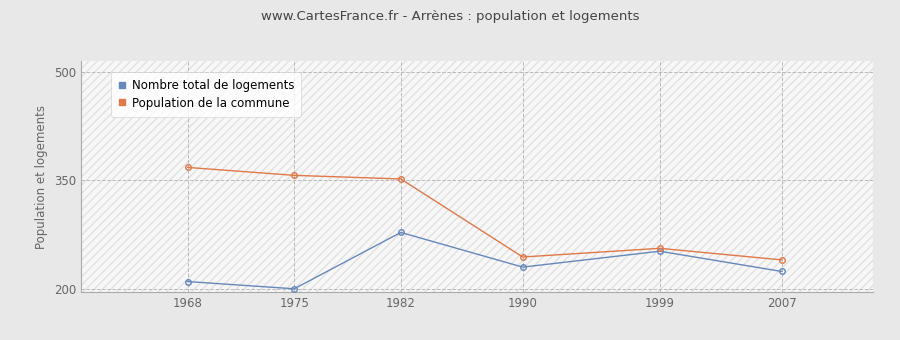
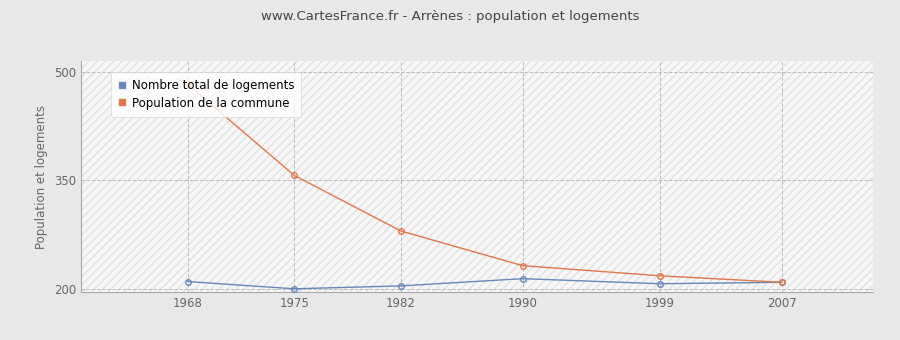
Population de la commune/1968: 368 -> 483
Nombre total de logements/1982: 278 -> 204
Population de la commune/1982: 352 -> 280
Nombre total de logements/1990: 230 -> 214
Population de la commune/1990: 244 -> 232
Nombre total de logements/1999: 252 -> 207
Population de la commune/1999: 256 -> 218
Nombre total de logements/2007: 224 -> 209
Population de la commune/2007: 240 -> 209
